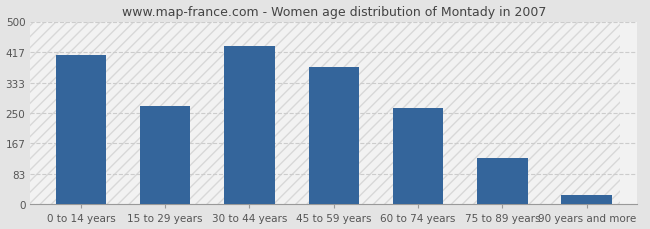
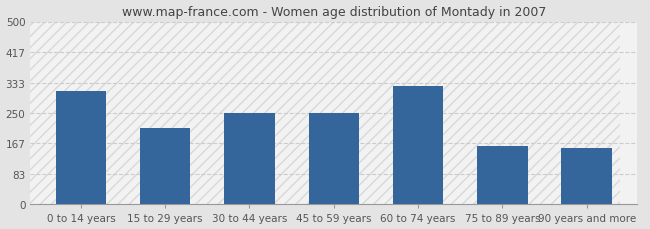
0 to 14 years: 408 -> 310
15 to 29 years: 270 -> 210
30 to 44 years: 432 -> 250
45 to 59 years: 375 -> 250
60 to 74 years: 263 -> 325
75 to 89 years: 128 -> 160
90 years and more: 27 -> 155
